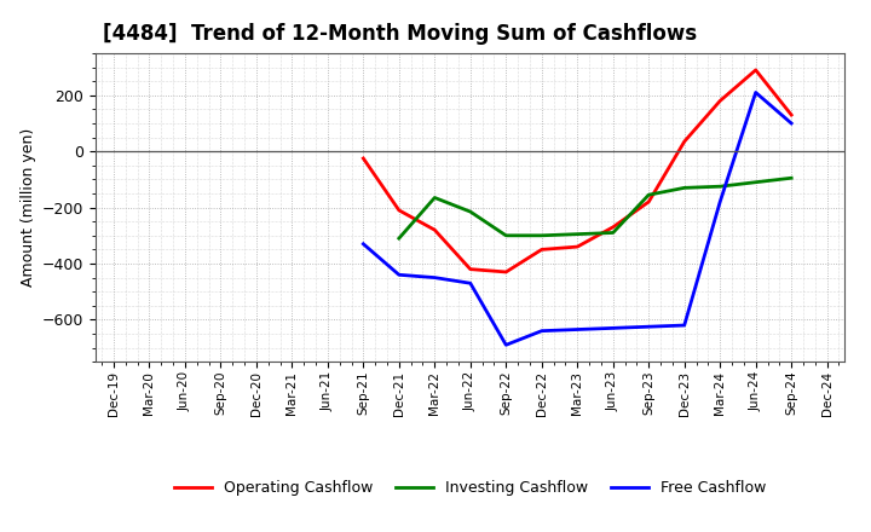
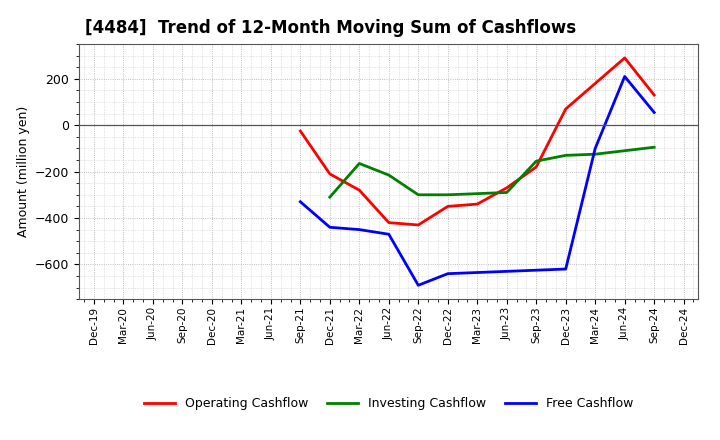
Operating Cashflow/Dec-23: 35 -> 70
Free Cashflow/Mar-24: -180 -> -100
Free Cashflow/Sep-24: 100 -> 55
